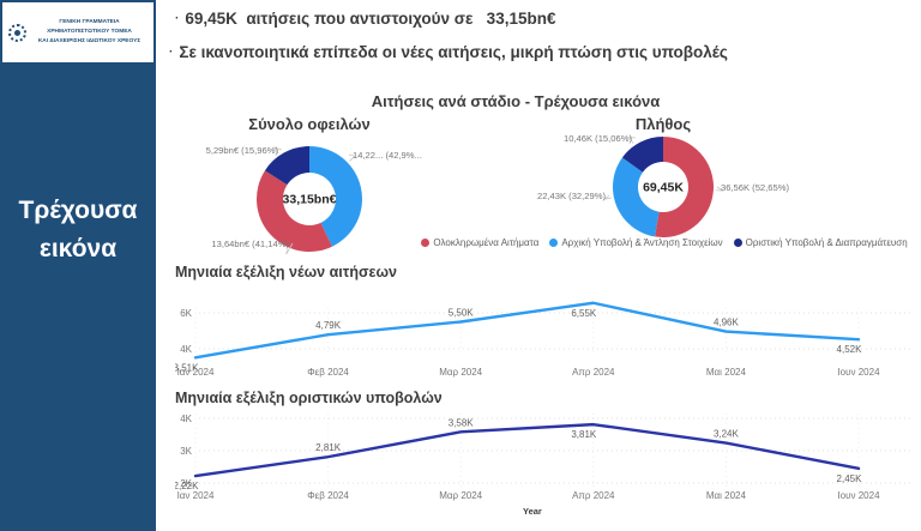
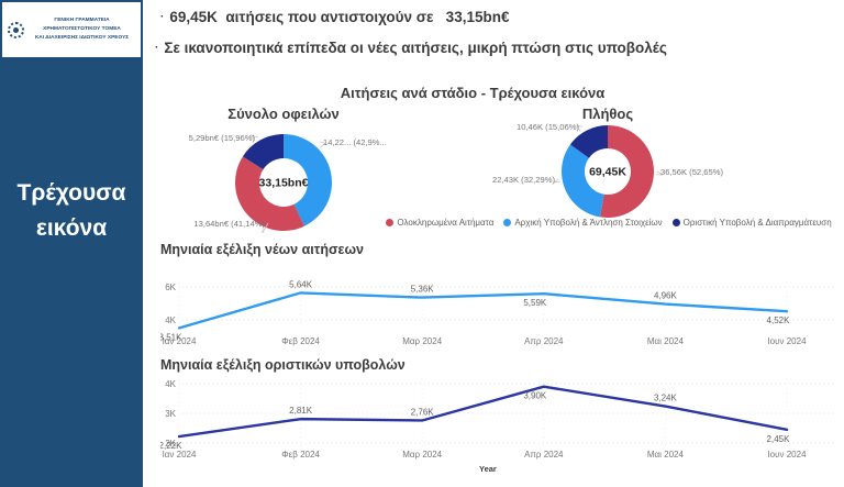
Μηνιαία εξέλιξη νέων αιτήσεων/Φεβ 2024: 4,79K -> 5,64K
Μηνιαία εξέλιξη νέων αιτήσεων/Μαρ 2024: 5,50K -> 5,36K
Μηνιαία εξέλιξη νέων αιτήσεων/Απρ 2024: 6,55K -> 5,59K
Μηνιαία εξέλιξη οριστικών υποβολών/Μαρ 2024: 3,58K -> 2,76K
Μηνιαία εξέλιξη οριστικών υποβολών/Απρ 2024: 3,81K -> 3,90K
